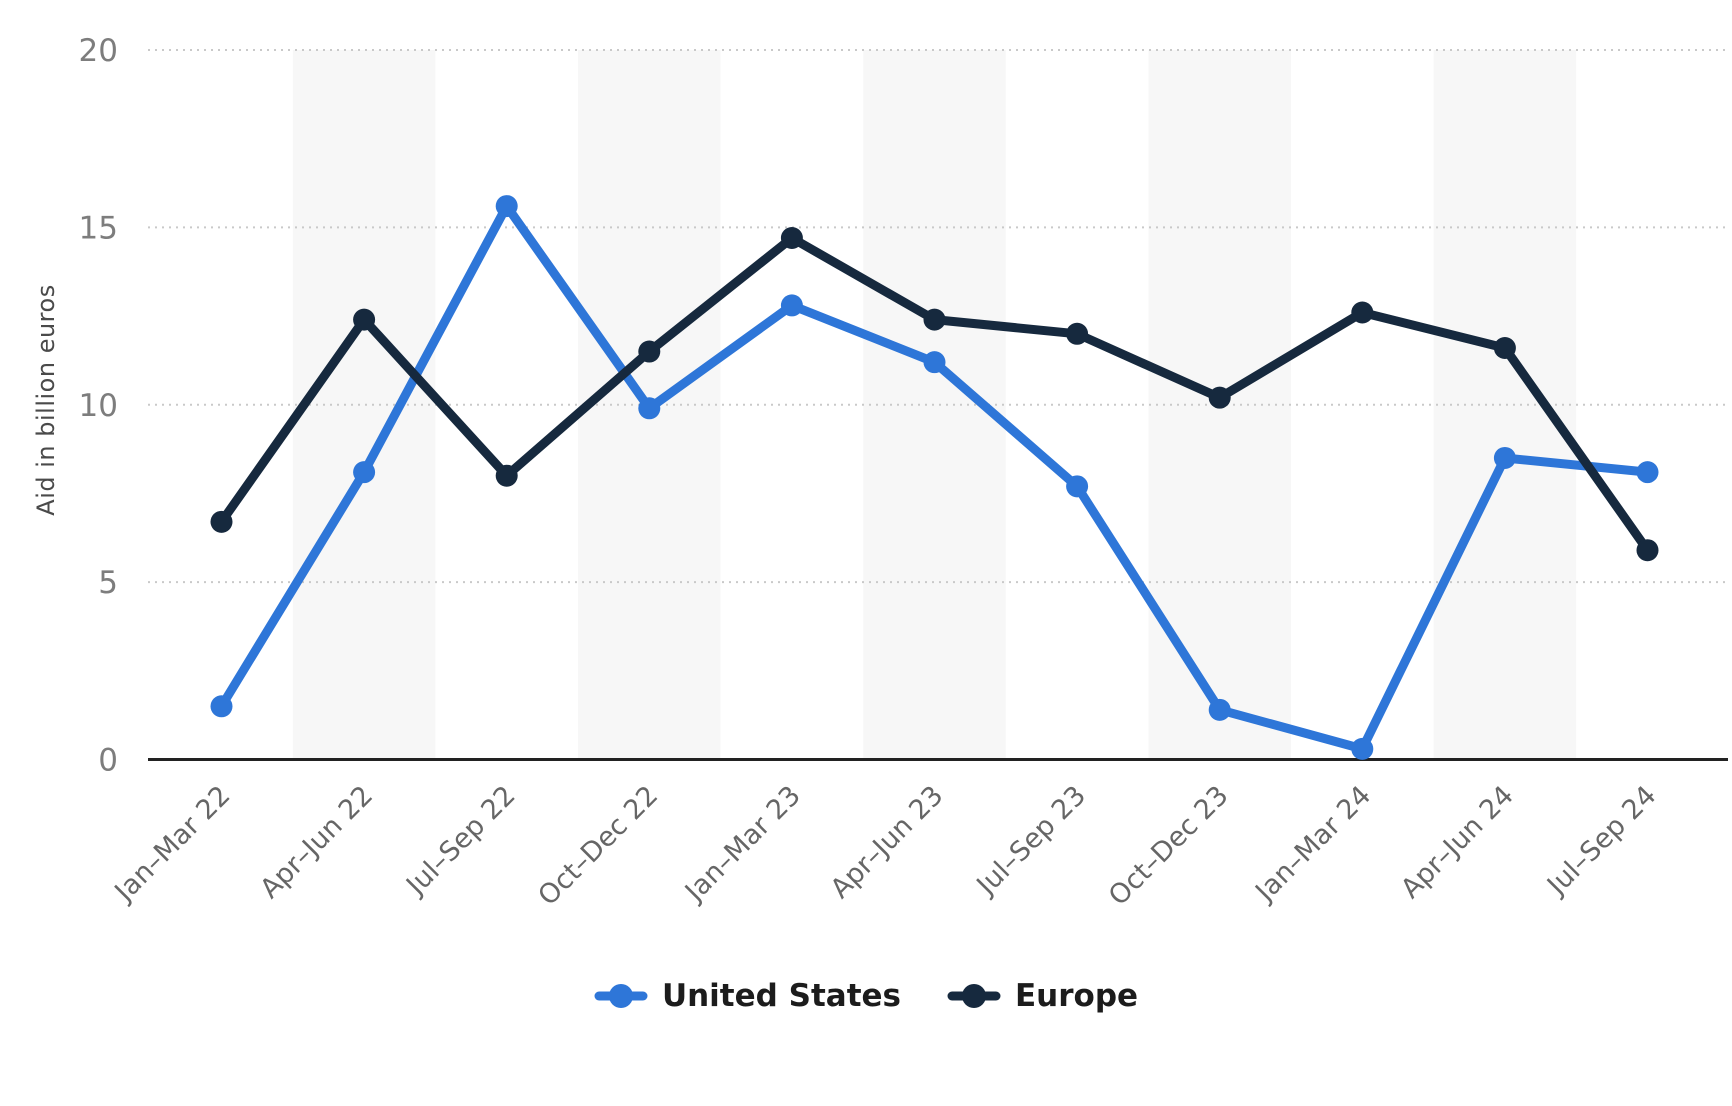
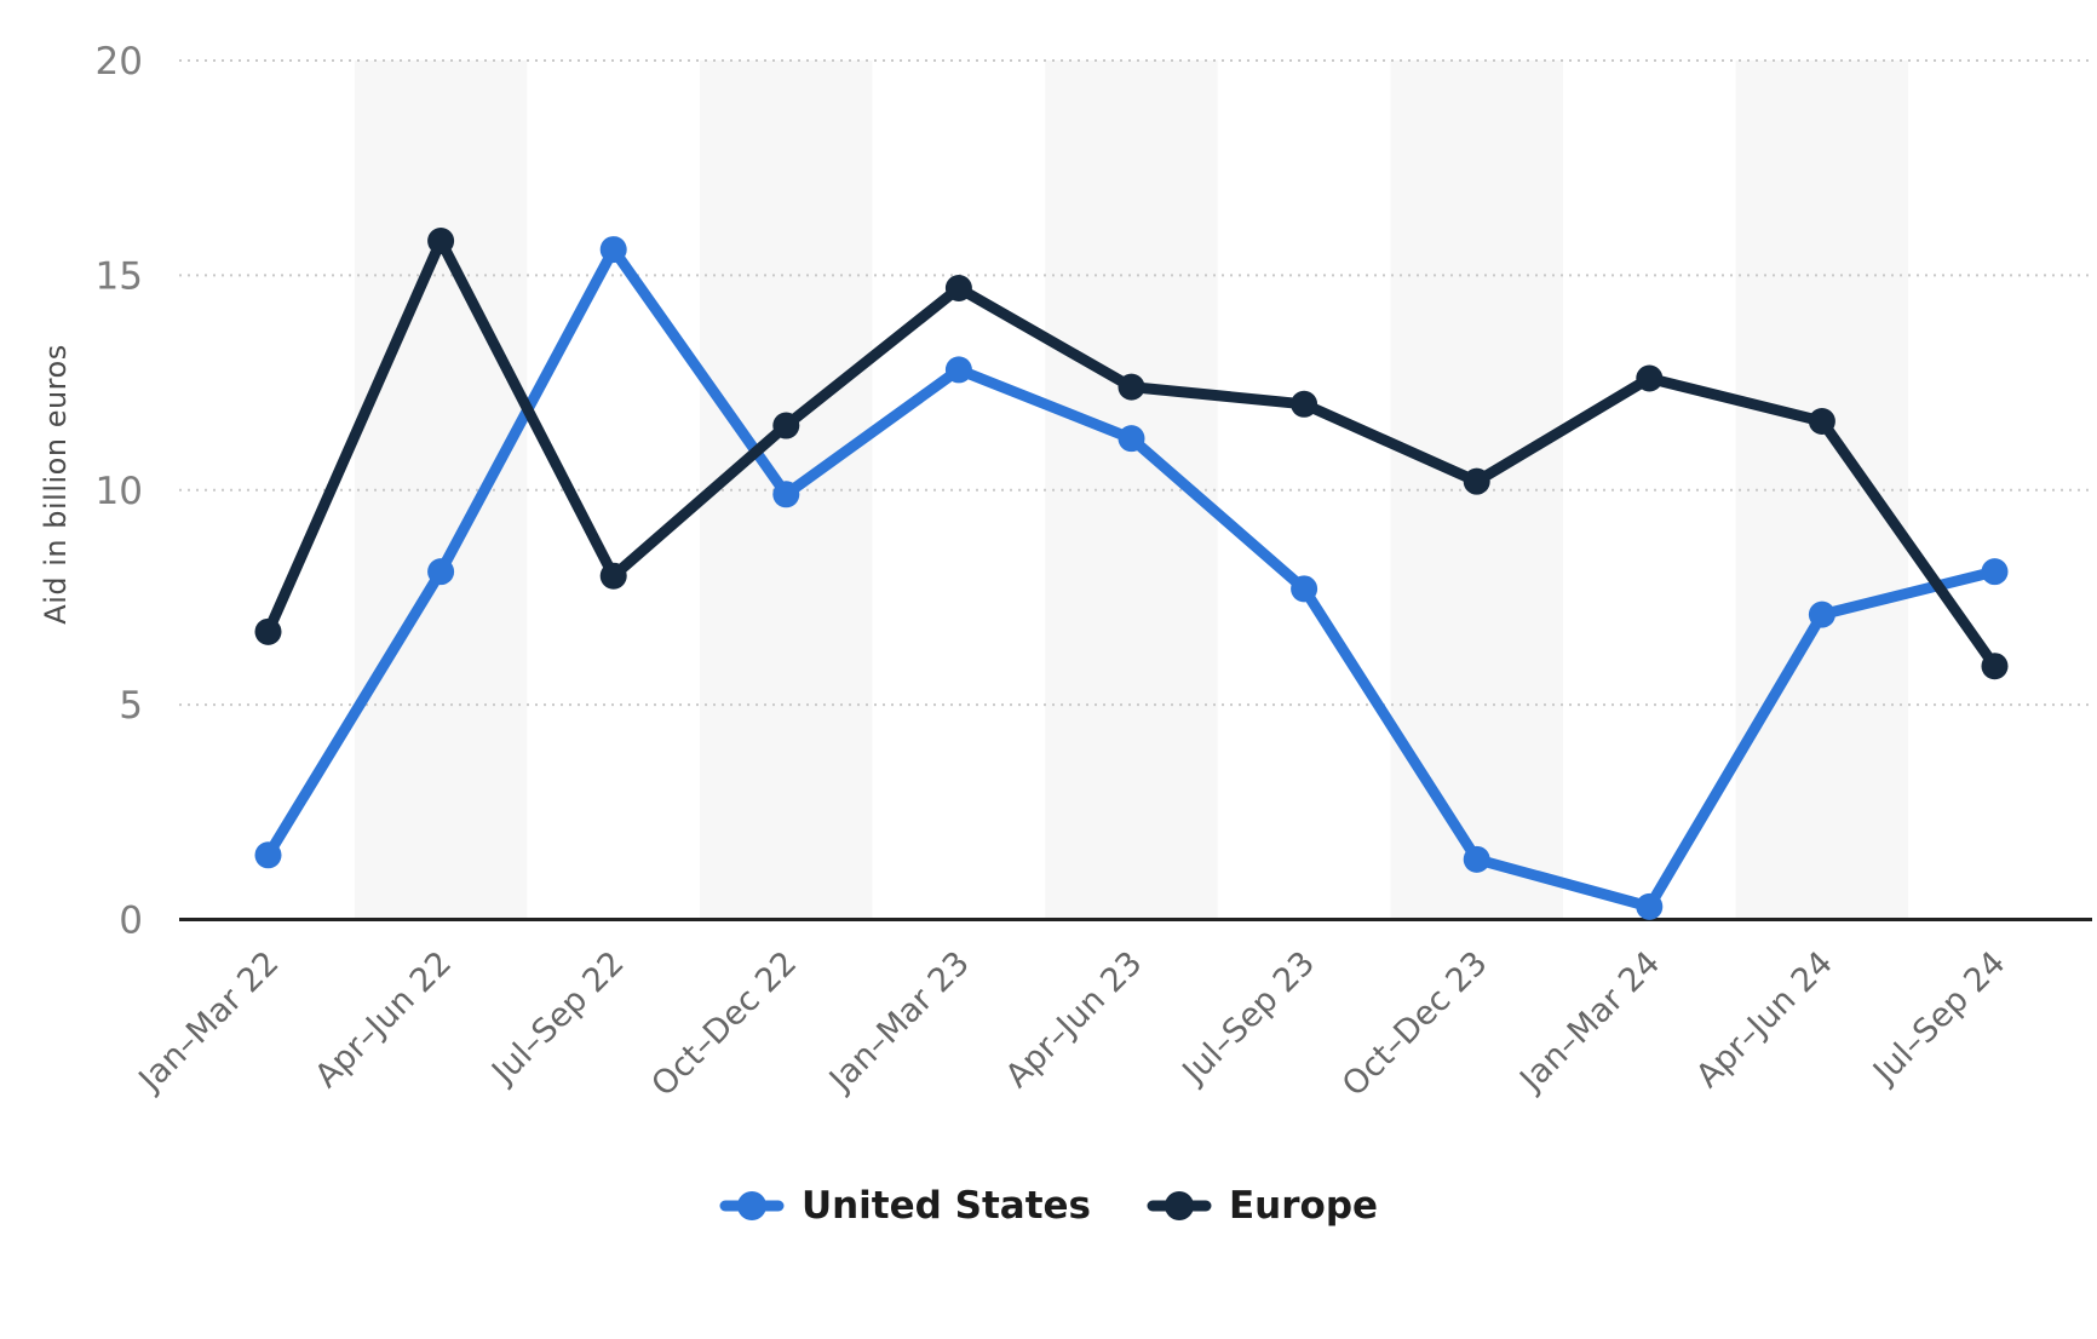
Europe/Apr–Jun 22: 12.4 -> 15.8
United States/Apr–Jun 24: 8.5 -> 7.1
